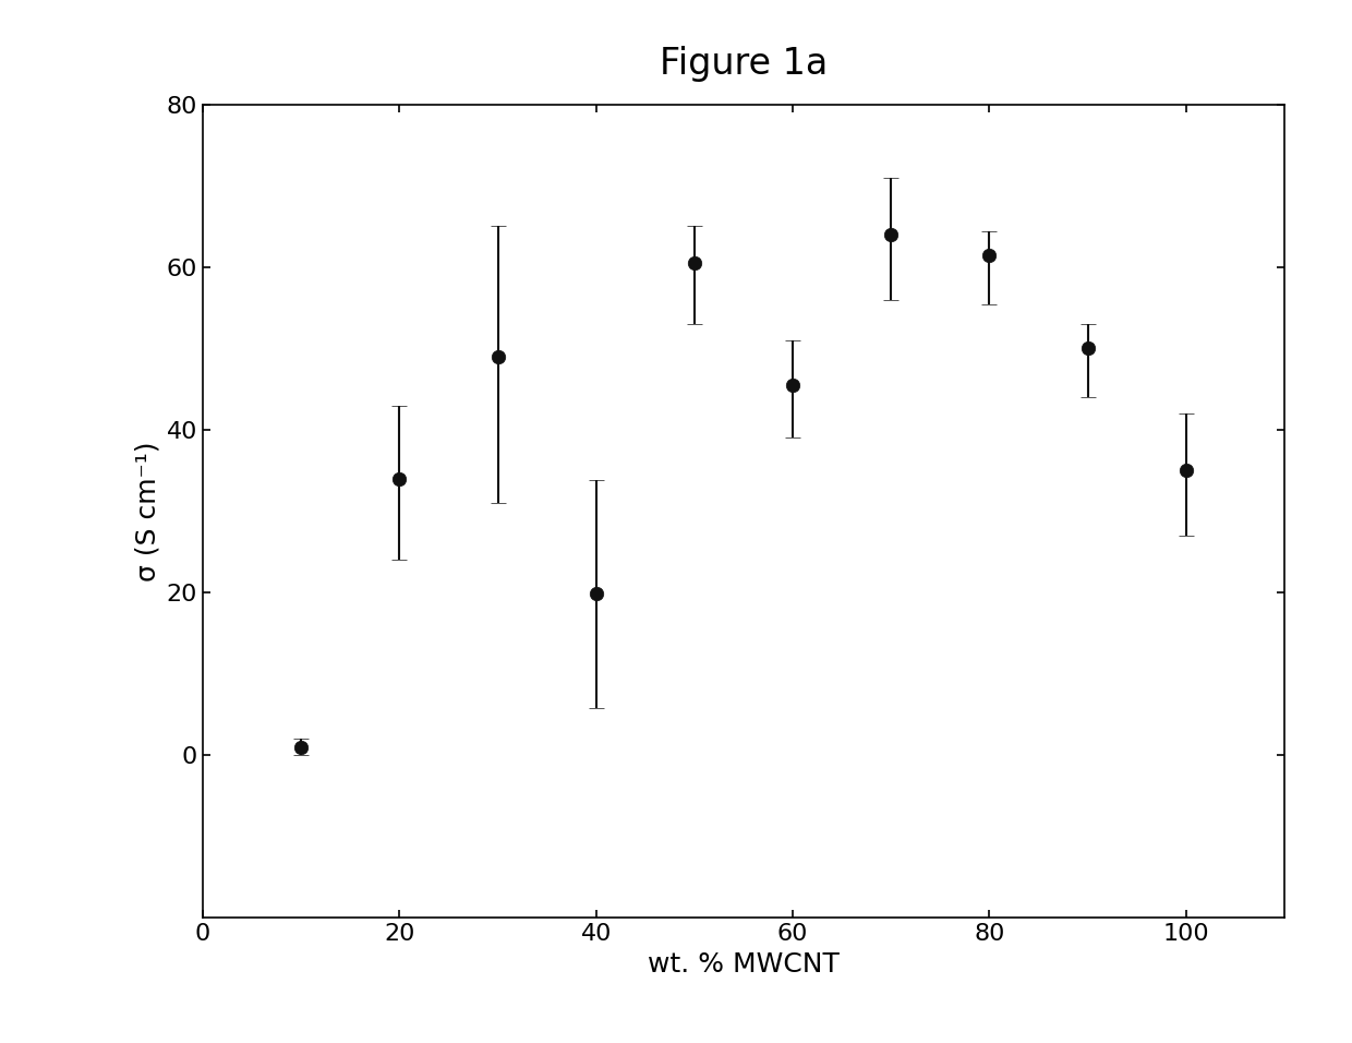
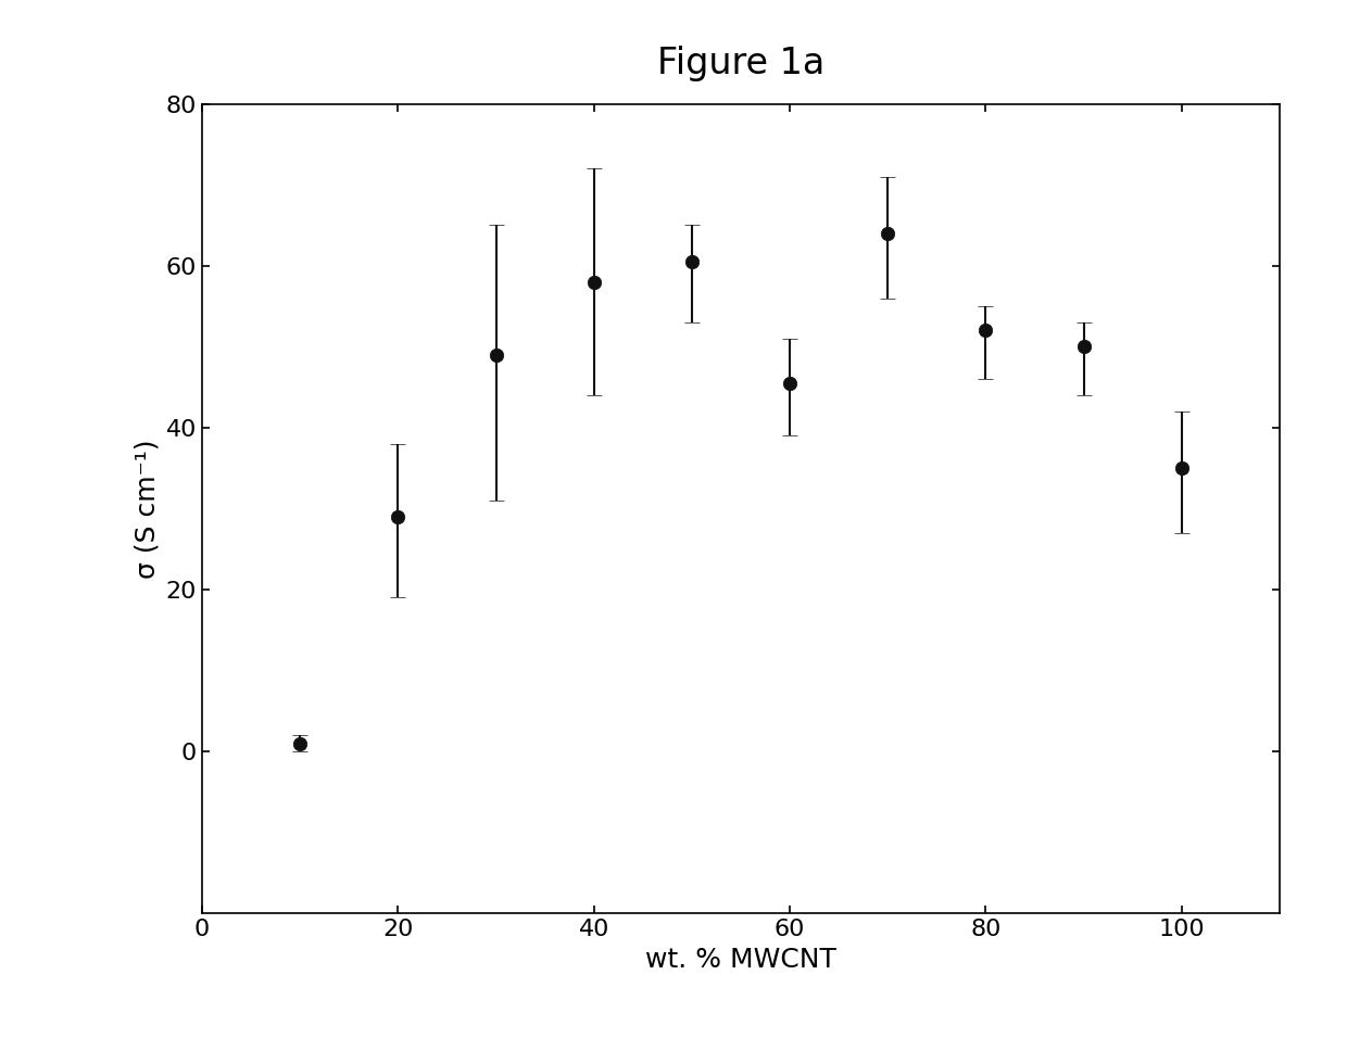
20: 34.0 -> 29.0
40: 19.8 -> 58.0
80: 61.4 -> 52.0
